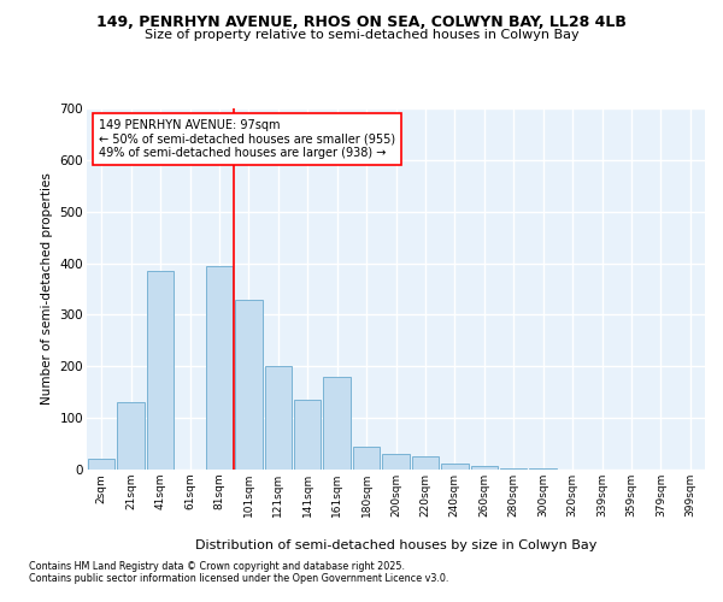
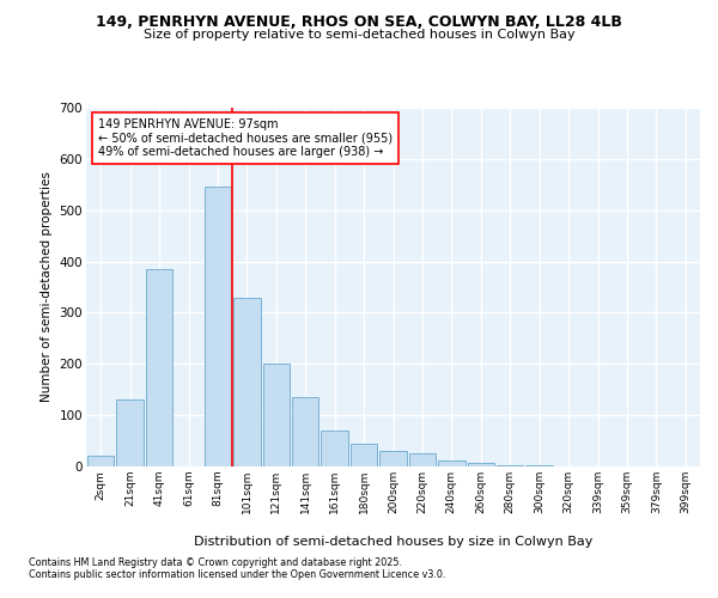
81sqm: 395 -> 545
161sqm: 180 -> 70
